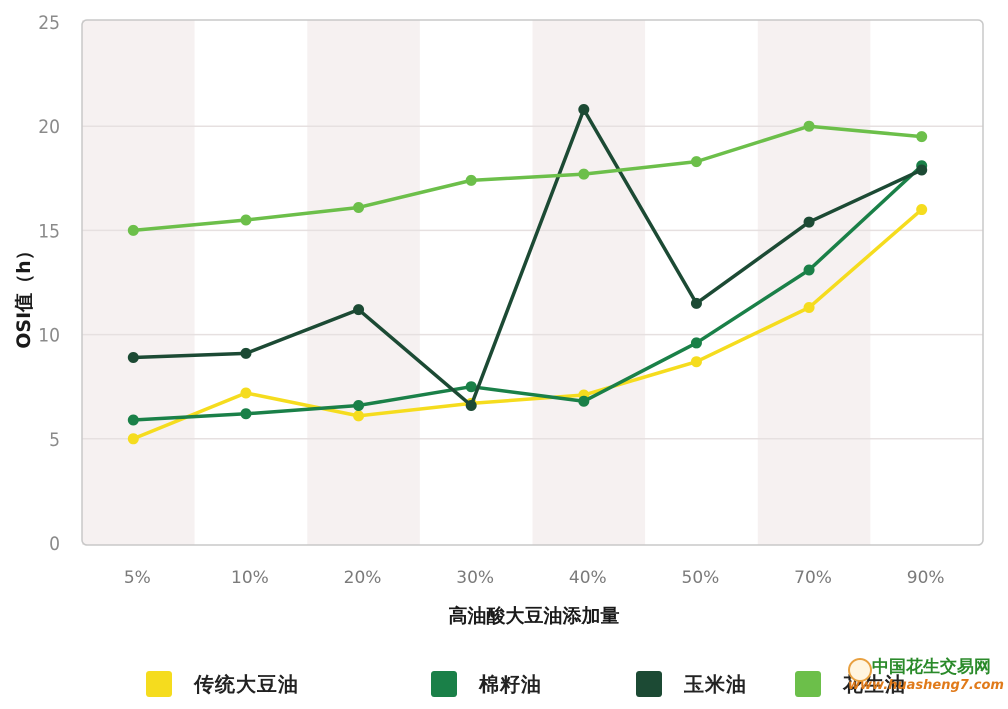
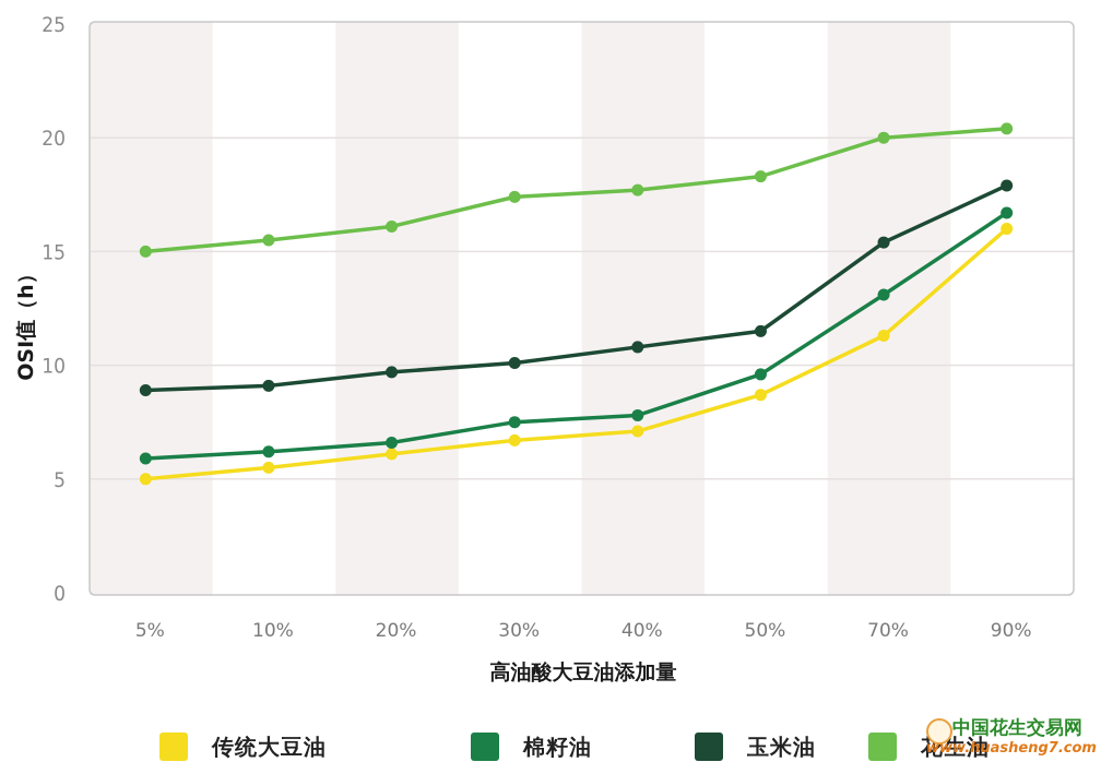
传统大豆油/10%: 7.2 -> 5.5
玉米油/20%: 11.2 -> 9.7
玉米油/30%: 6.6 -> 10.1
棉籽油/40%: 6.8 -> 7.8
玉米油/40%: 20.8 -> 10.8
棉籽油/90%: 18.1 -> 16.7
花生油/90%: 19.5 -> 20.4
